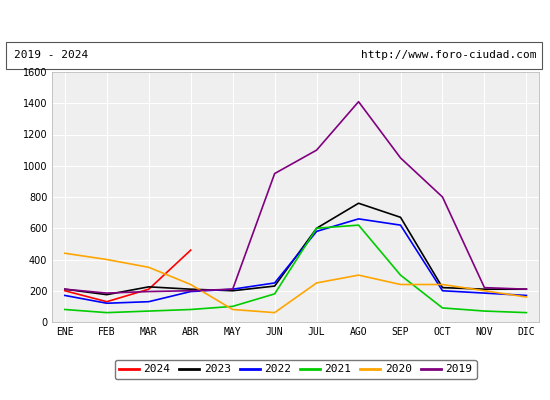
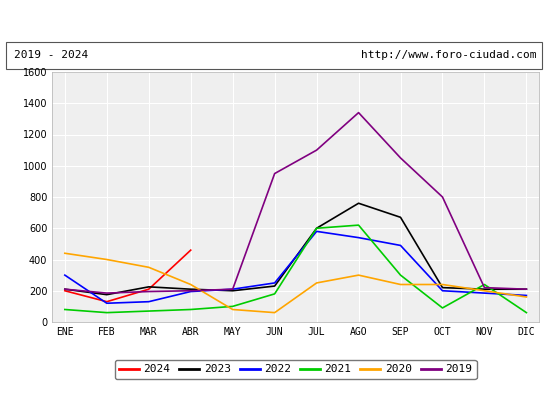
2022/ENE: 170 -> 300
2022/AGO: 660 -> 540
2019/AGO: 1410 -> 1340
2022/SEP: 620 -> 490
2021/NOV: 70 -> 240
